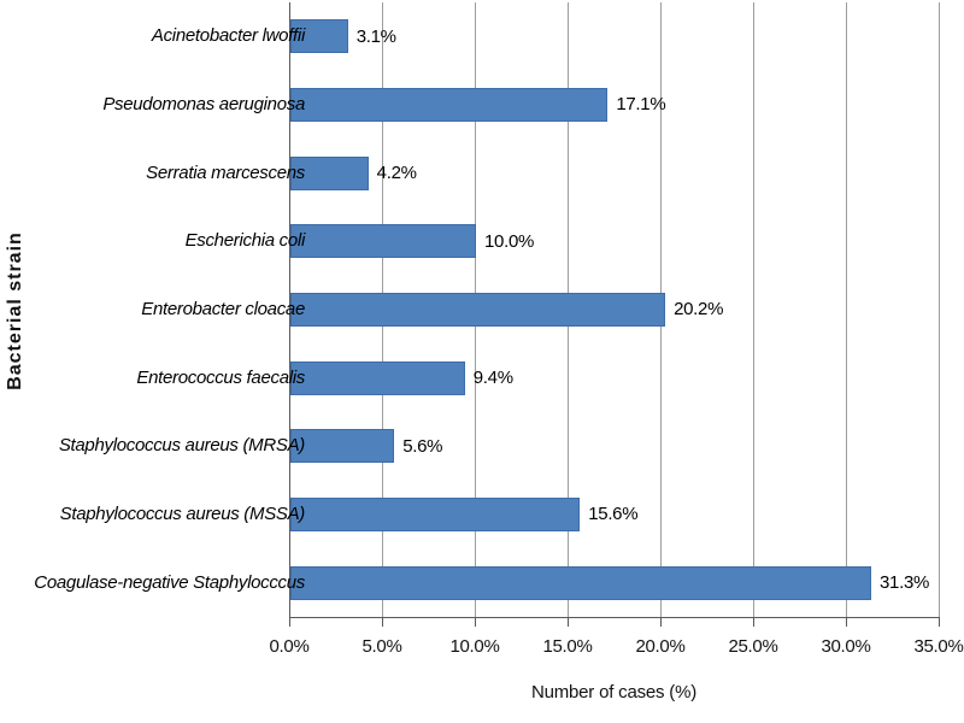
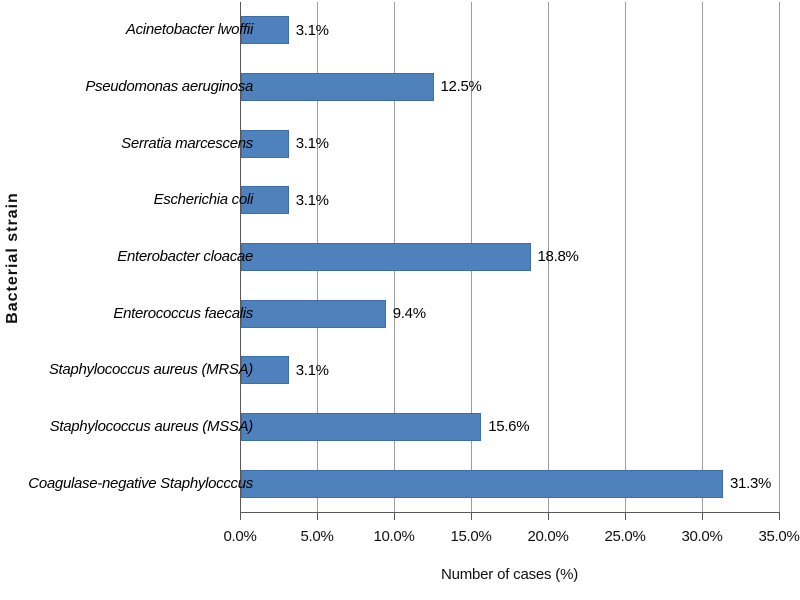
Pseudomonas aeruginosa: 17.1% -> 12.5%
Serratia marcescens: 4.2% -> 3.1%
Escherichia coli: 10.0% -> 3.1%
Enterobacter cloacae: 20.2% -> 18.8%
Staphylococcus aureus (MRSA): 5.6% -> 3.1%
